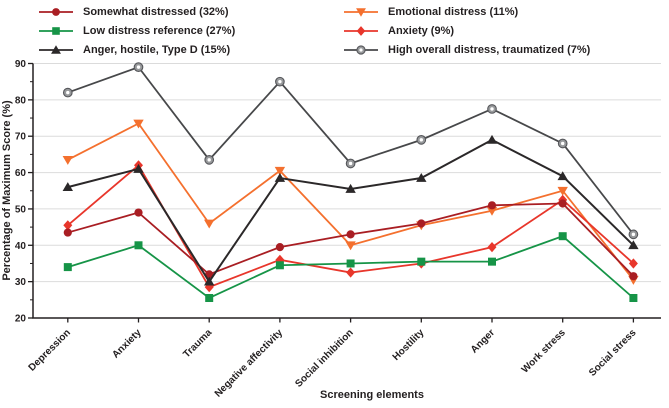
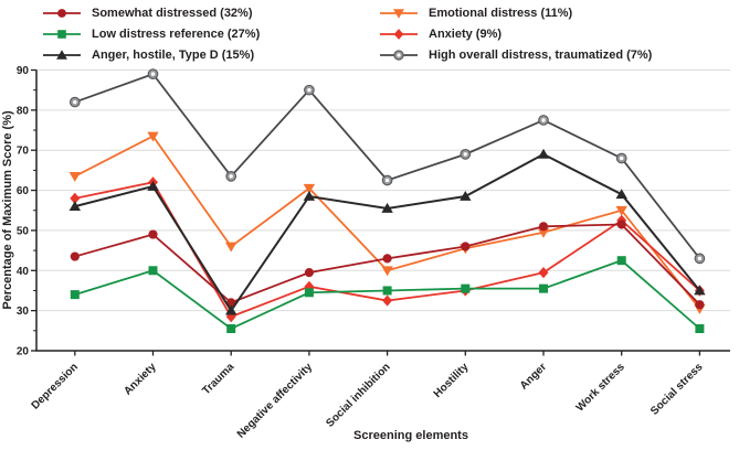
Anxiety (9%)/Depression: 46 -> 58
Anger, hostile, Type D (15%)/Social stress: 40 -> 35
